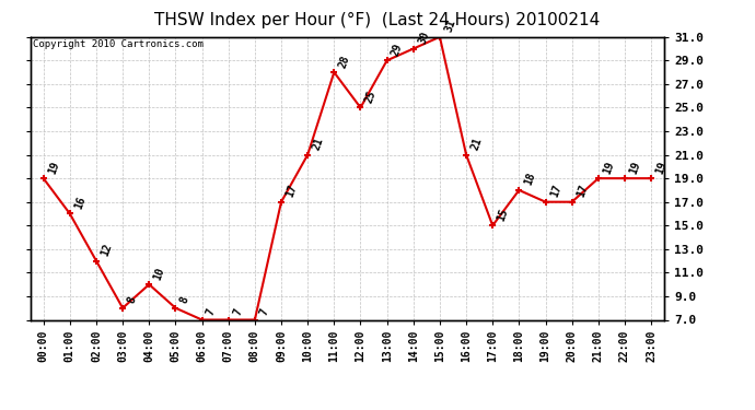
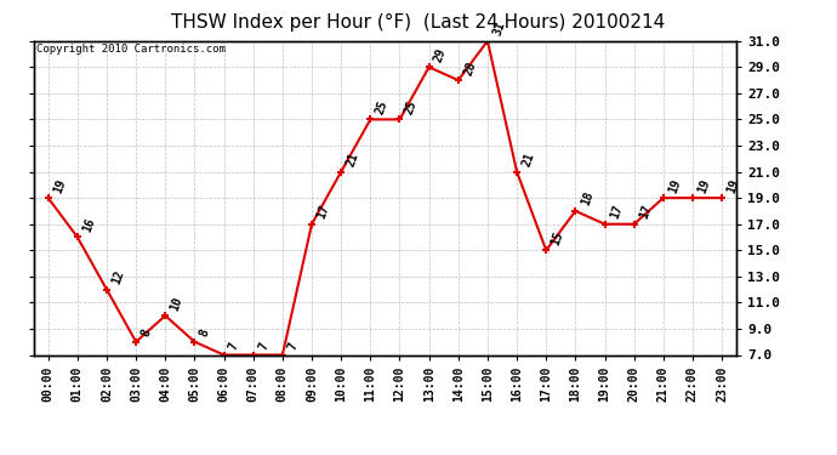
11:00: 28 -> 25
14:00: 30 -> 28
